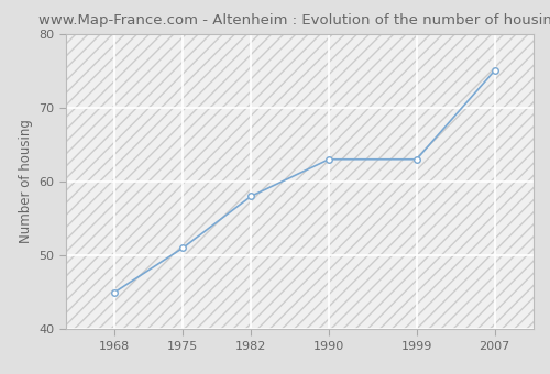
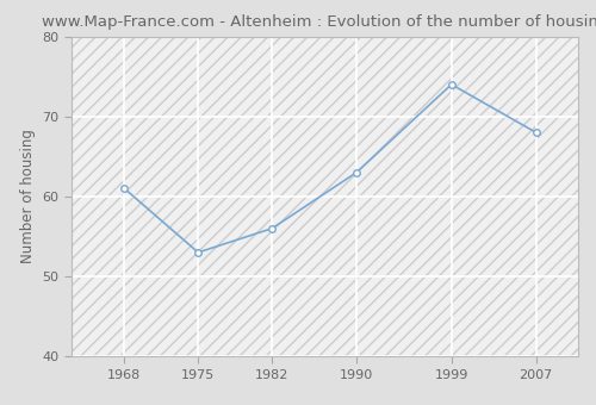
1968: 45 -> 61
1975: 51 -> 53
1982: 58 -> 56
1999: 63 -> 74
2007: 75 -> 68
